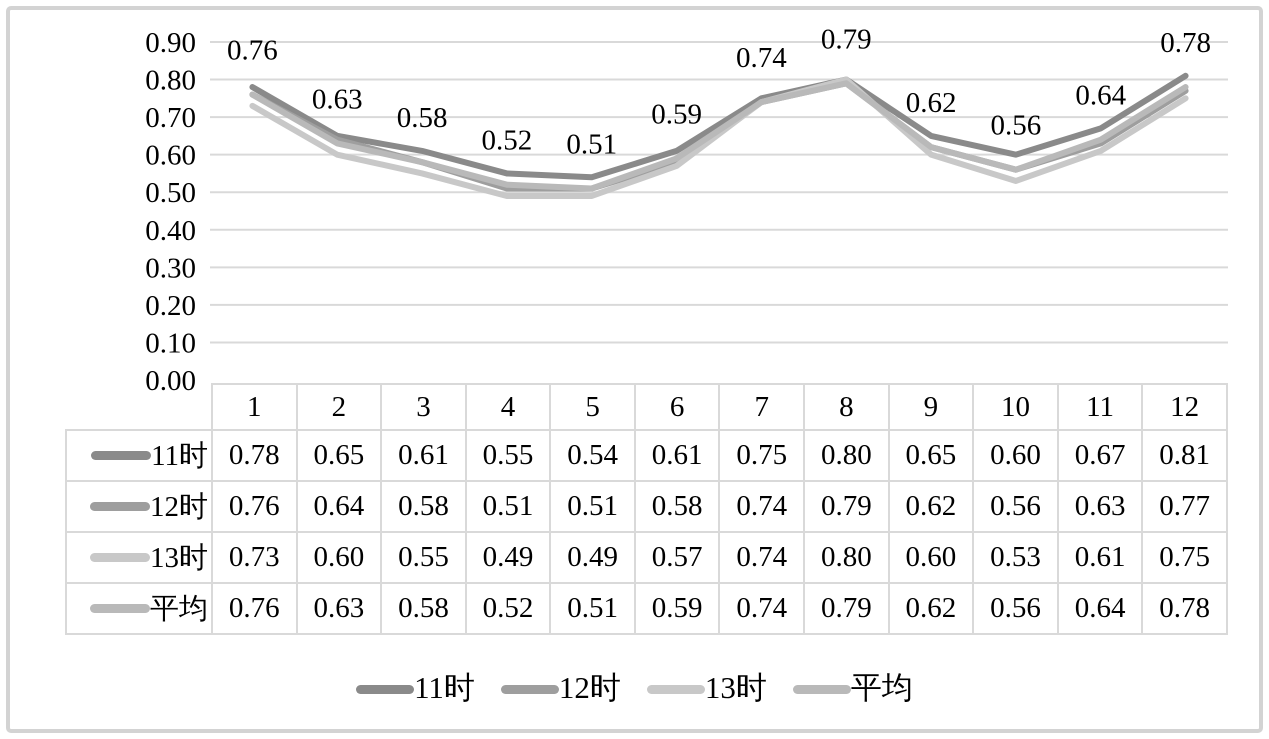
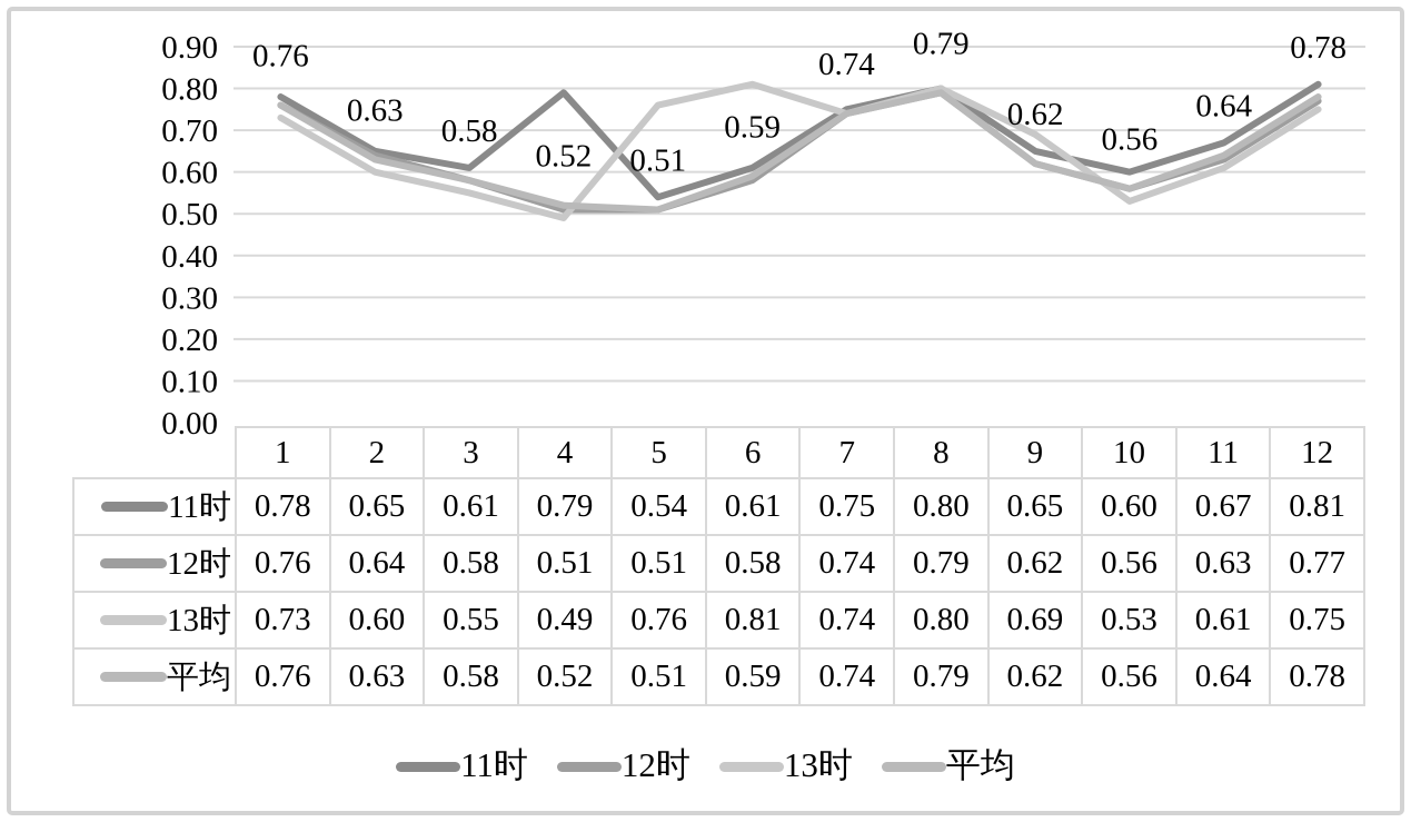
11时/4: 0.55 -> 0.79
13时/5: 0.49 -> 0.76
13时/6: 0.57 -> 0.81
13时/9: 0.60 -> 0.69
